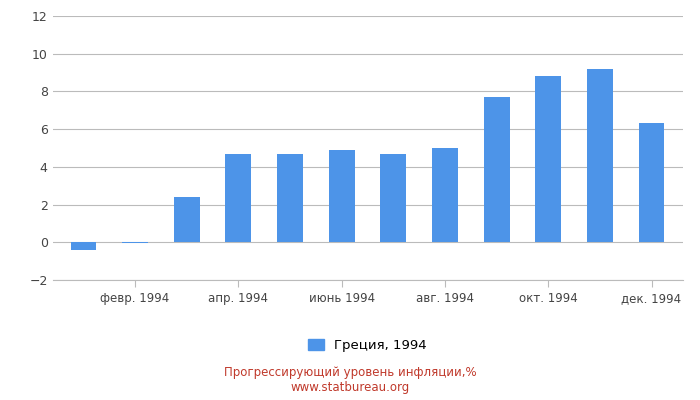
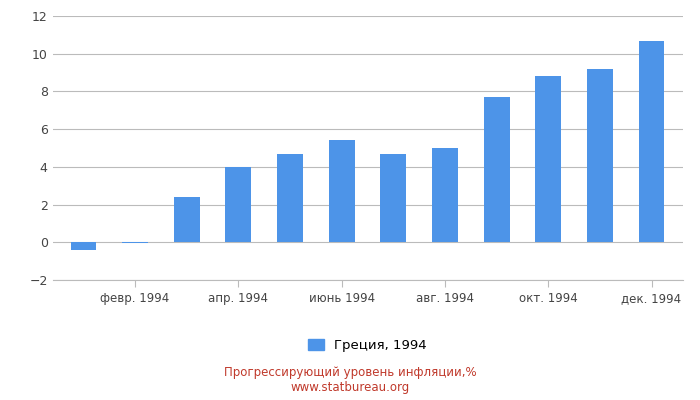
апр. 1994: 4.7 -> 4.0
июнь 1994: 4.9 -> 5.4
дек. 1994: 6.3 -> 10.7
